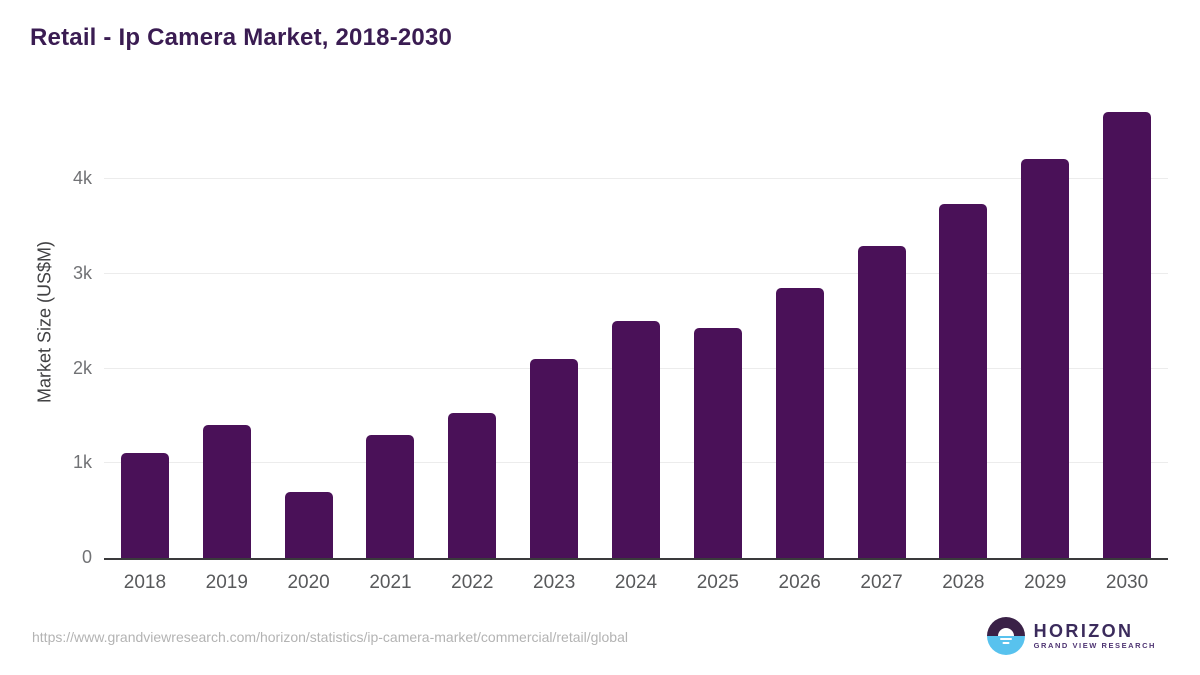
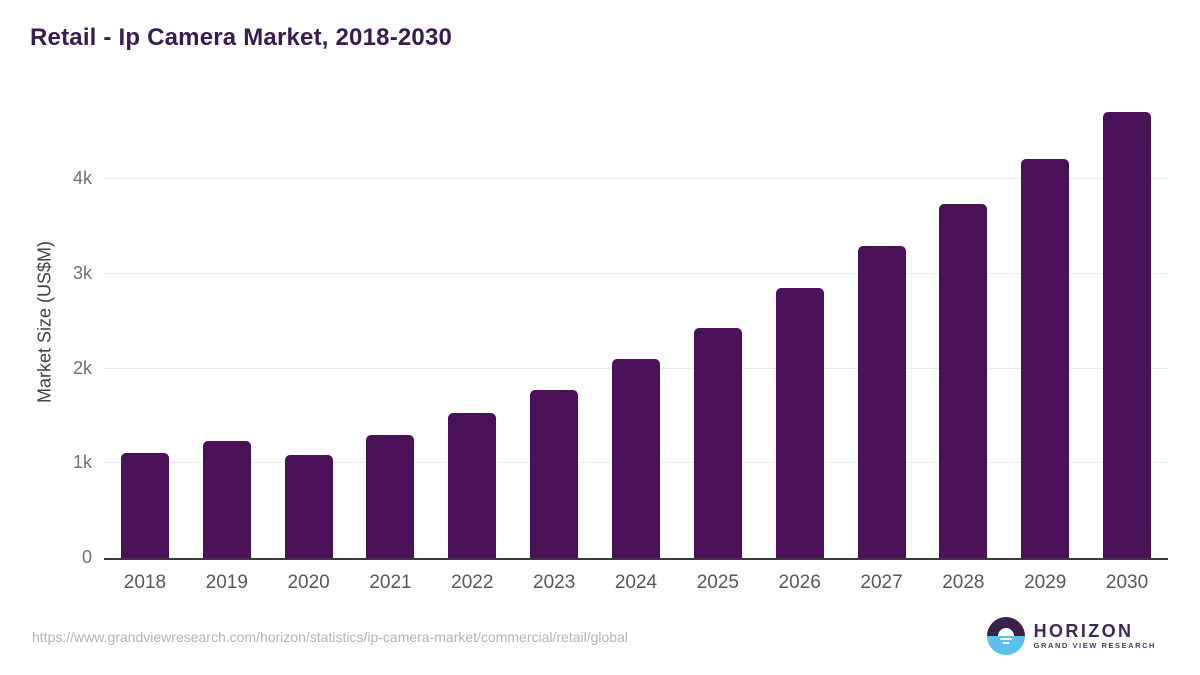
2019: 1.4k -> 1.2k
2020: 0.7k -> 1.1k
2023: 2.1k -> 1.8k
2024: 2.5k -> 2.1k
